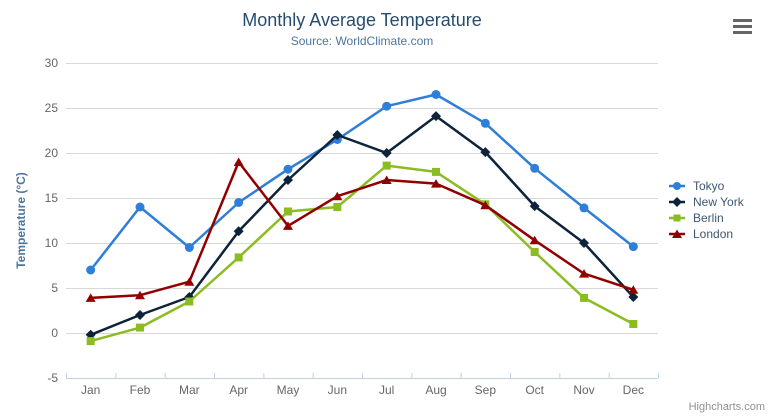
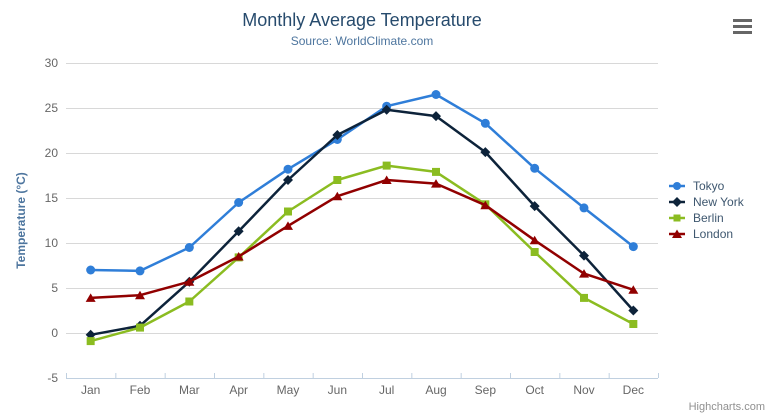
Tokyo/Feb: 14 -> 7
New York/Feb: 2 -> 1
New York/Mar: 4 -> 6
London/Apr: 19 -> 8
Berlin/Jun: 14 -> 17
New York/Jul: 20 -> 25
New York/Nov: 10 -> 9
New York/Dec: 4 -> 2
